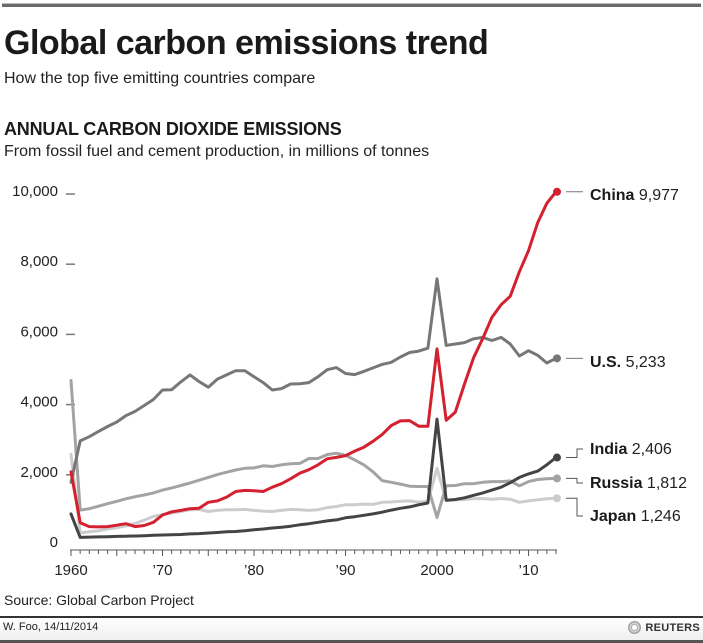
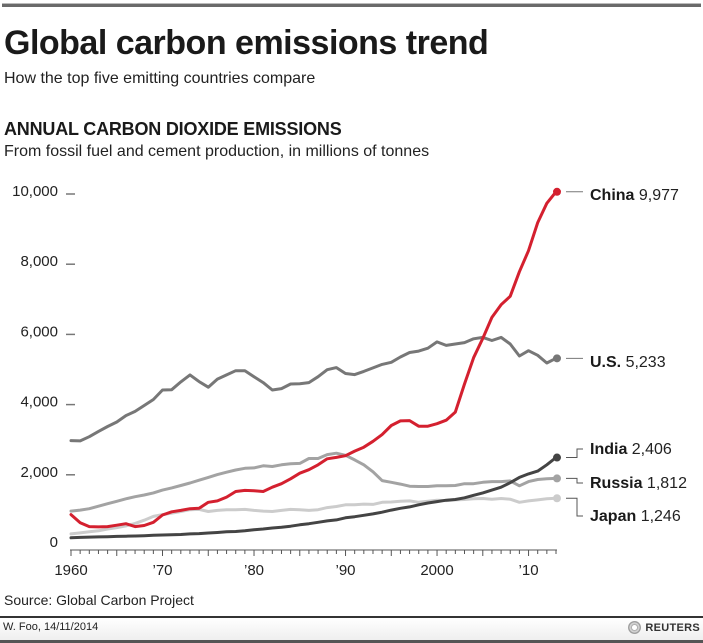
China/1960: 2000 -> 800
U.S./1960: 1700 -> 2900
India/1960: 800 -> 100
Russia/1960: 4600 -> 900
Japan/1960: 2500 -> 200
China/2000: 5500 -> 3400
U.S./2000: 7500 -> 5700
India/2000: 3500 -> 1200
Russia/2000: 700 -> 1600
Japan/2000: 2100 -> 1200
